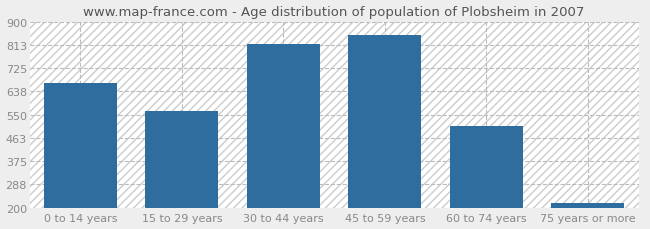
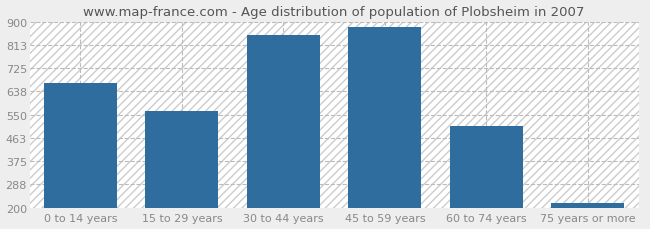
30 to 44 years: 815 -> 851
45 to 59 years: 850 -> 880
